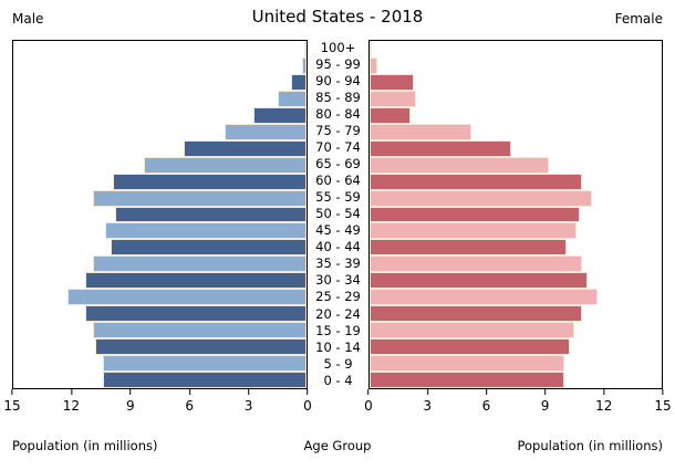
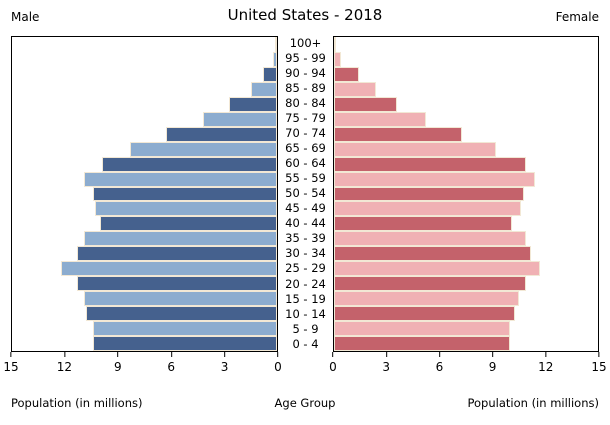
Male/50 - 54: 9.8 -> 10.4
Female/80 - 84: 2.1 -> 3.6
Female/90 - 94: 2.3 -> 1.4
